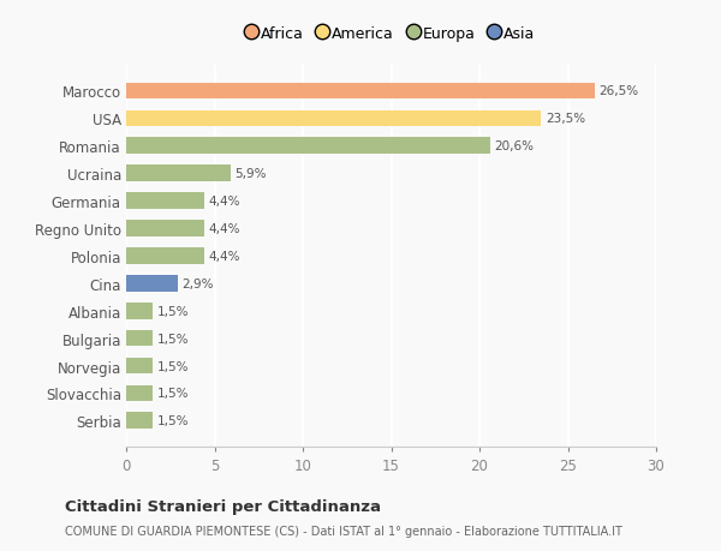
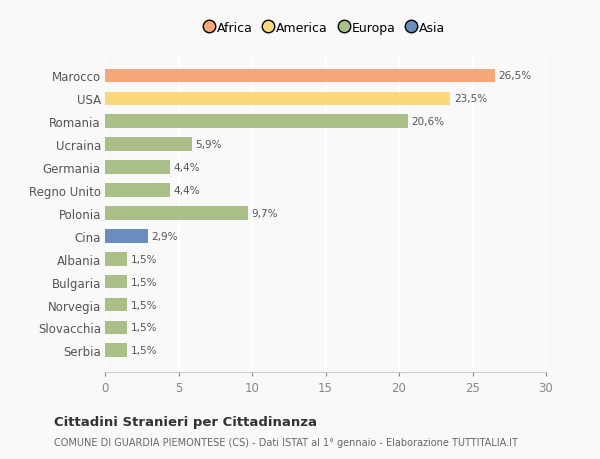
Polonia: 4,4% -> 9,7%
